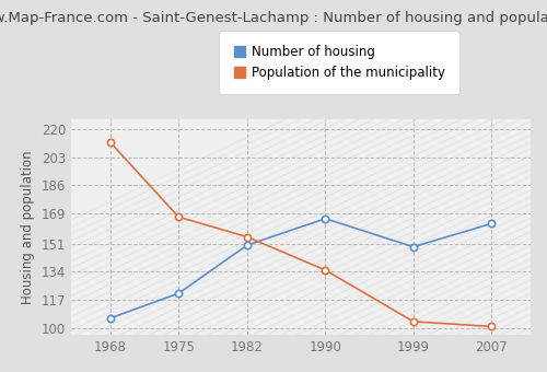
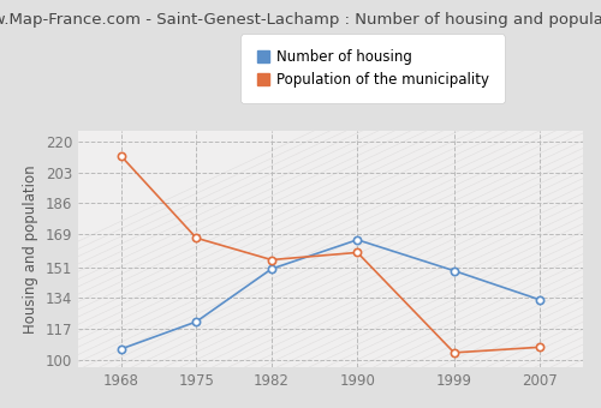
Population of the municipality/1990: 135 -> 159
Number of housing/2007: 163 -> 133
Population of the municipality/2007: 101 -> 107
